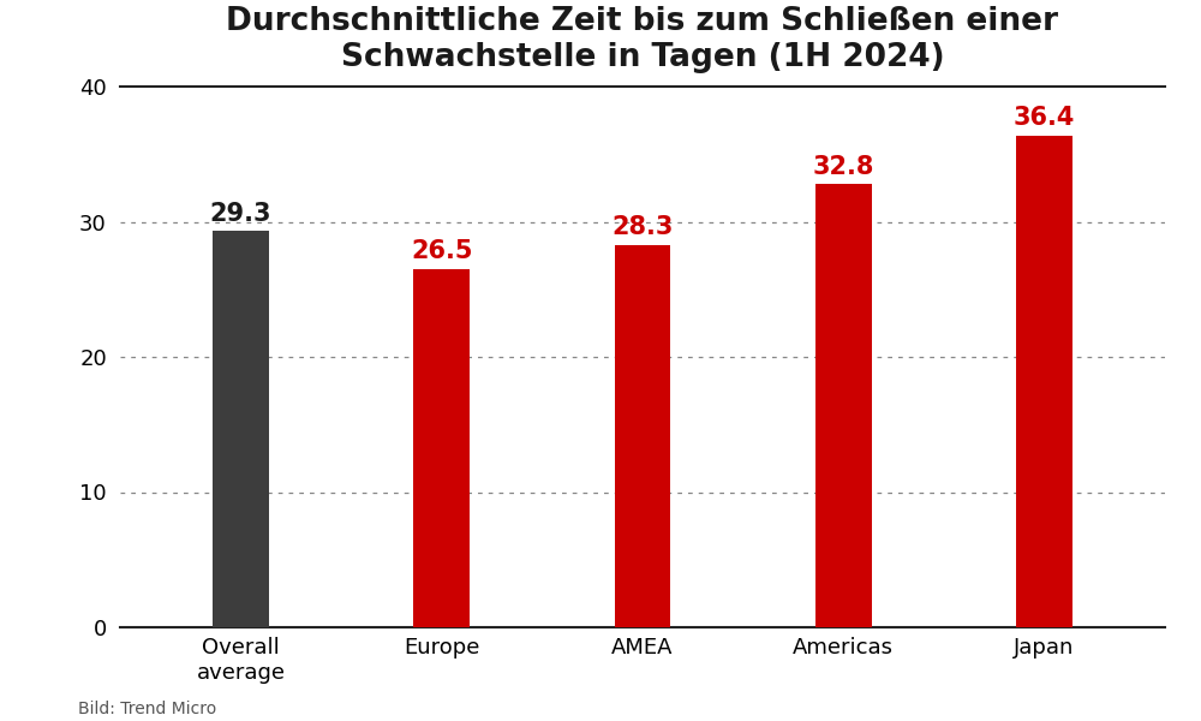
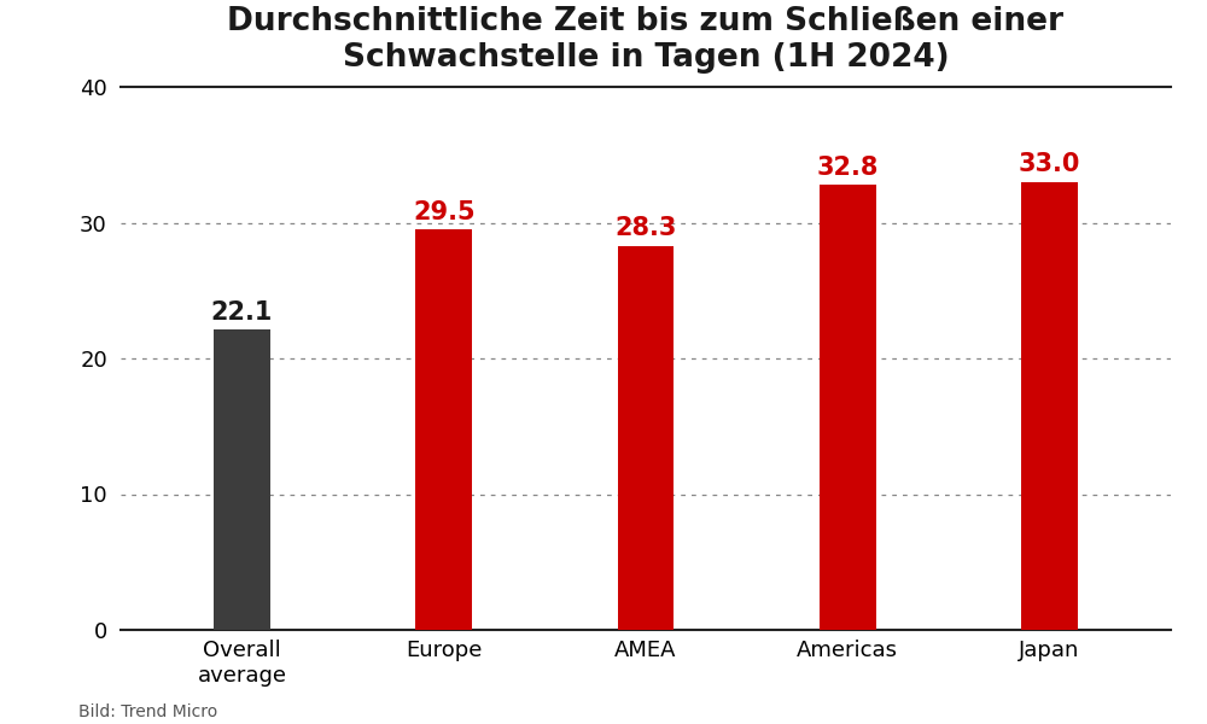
Overall average: 29.3 -> 22.1
Europe: 26.5 -> 29.5
Japan: 36.4 -> 33.0
